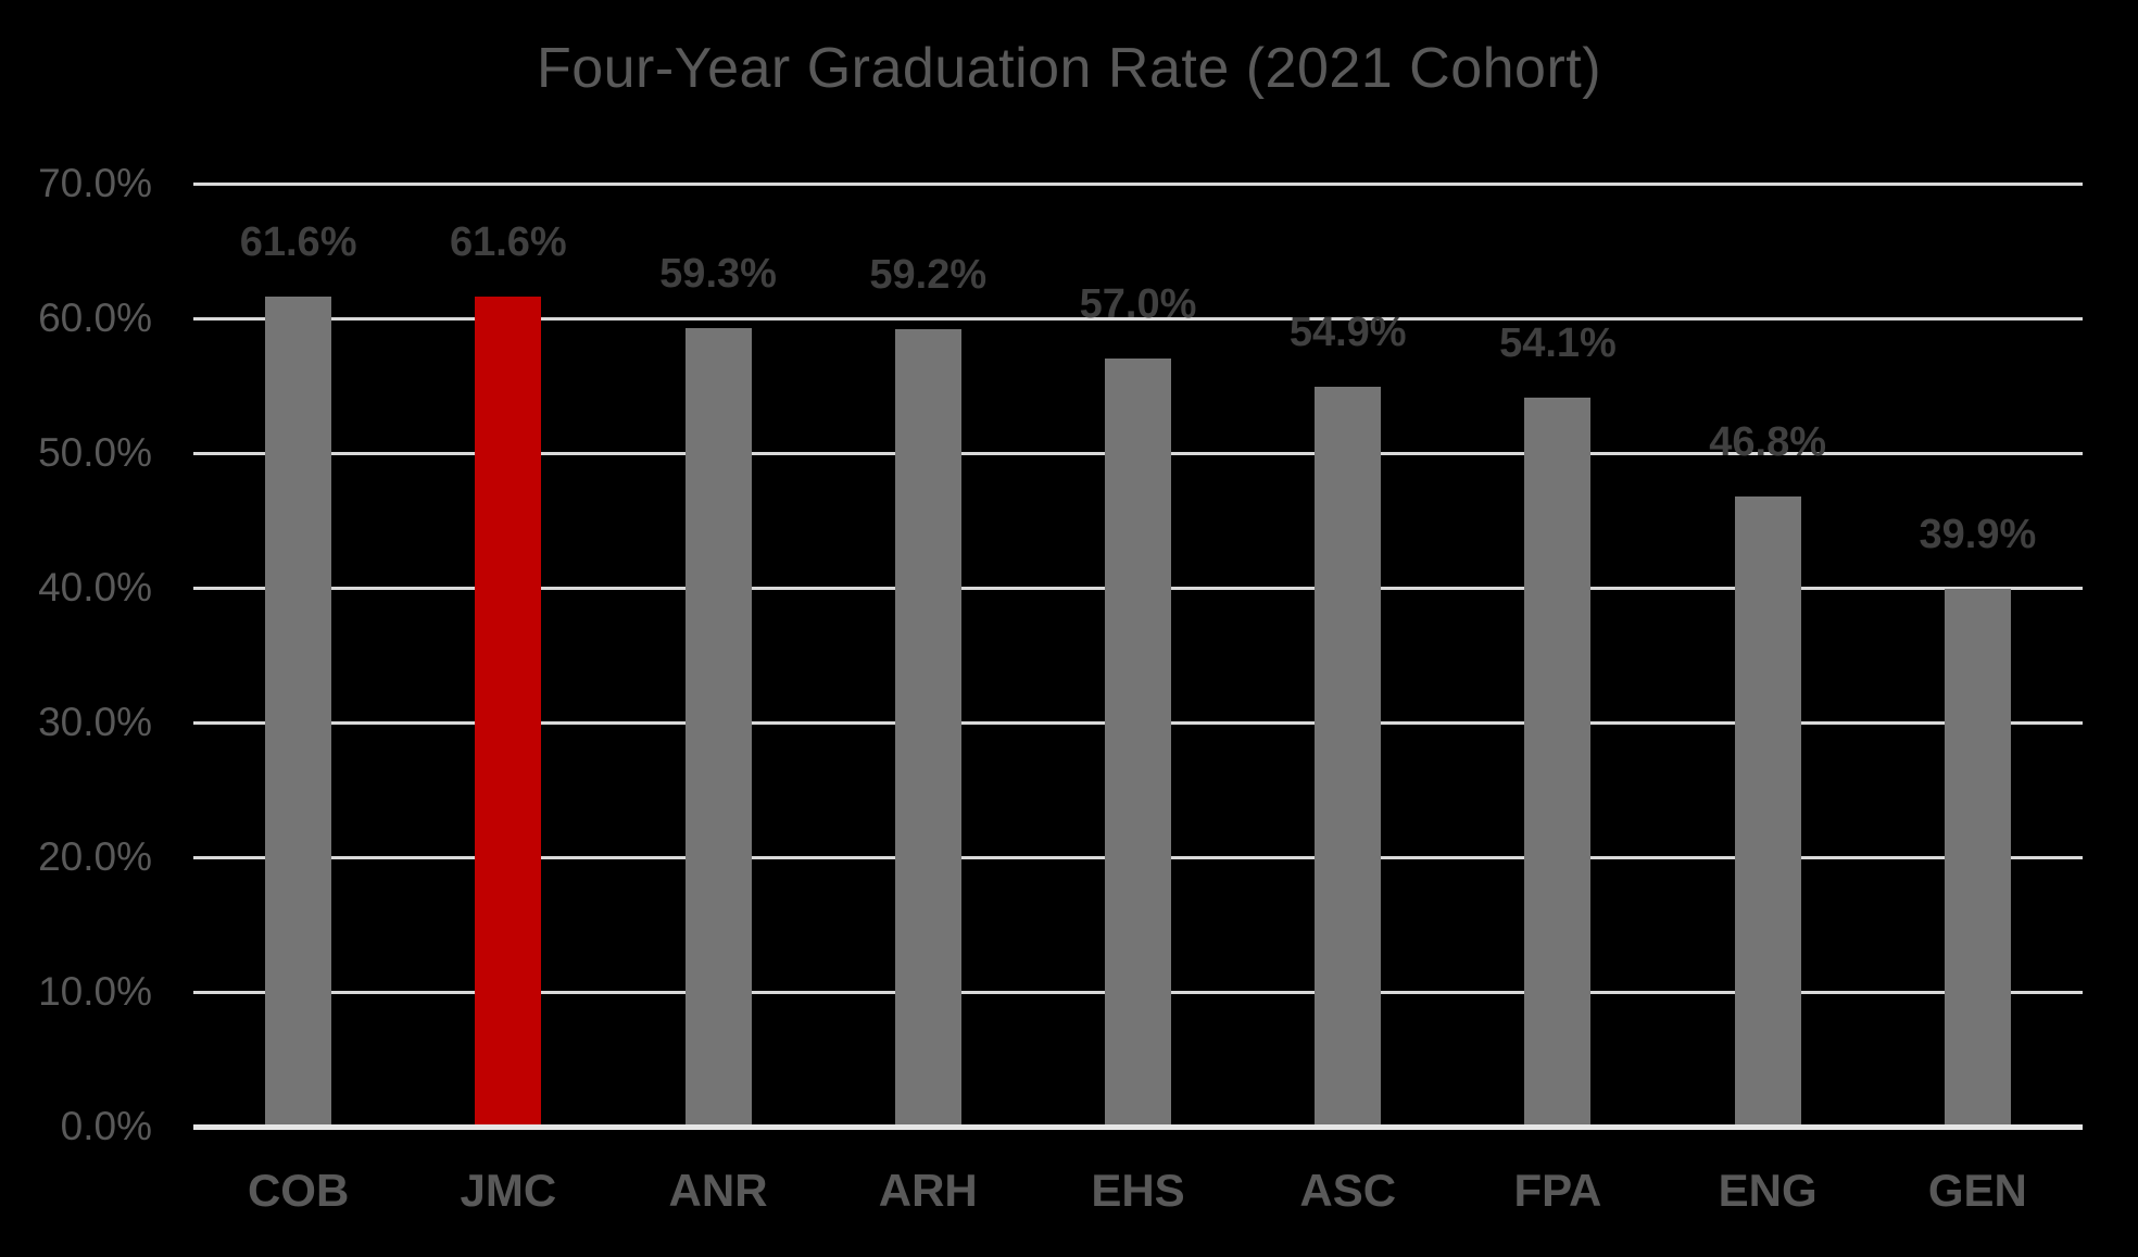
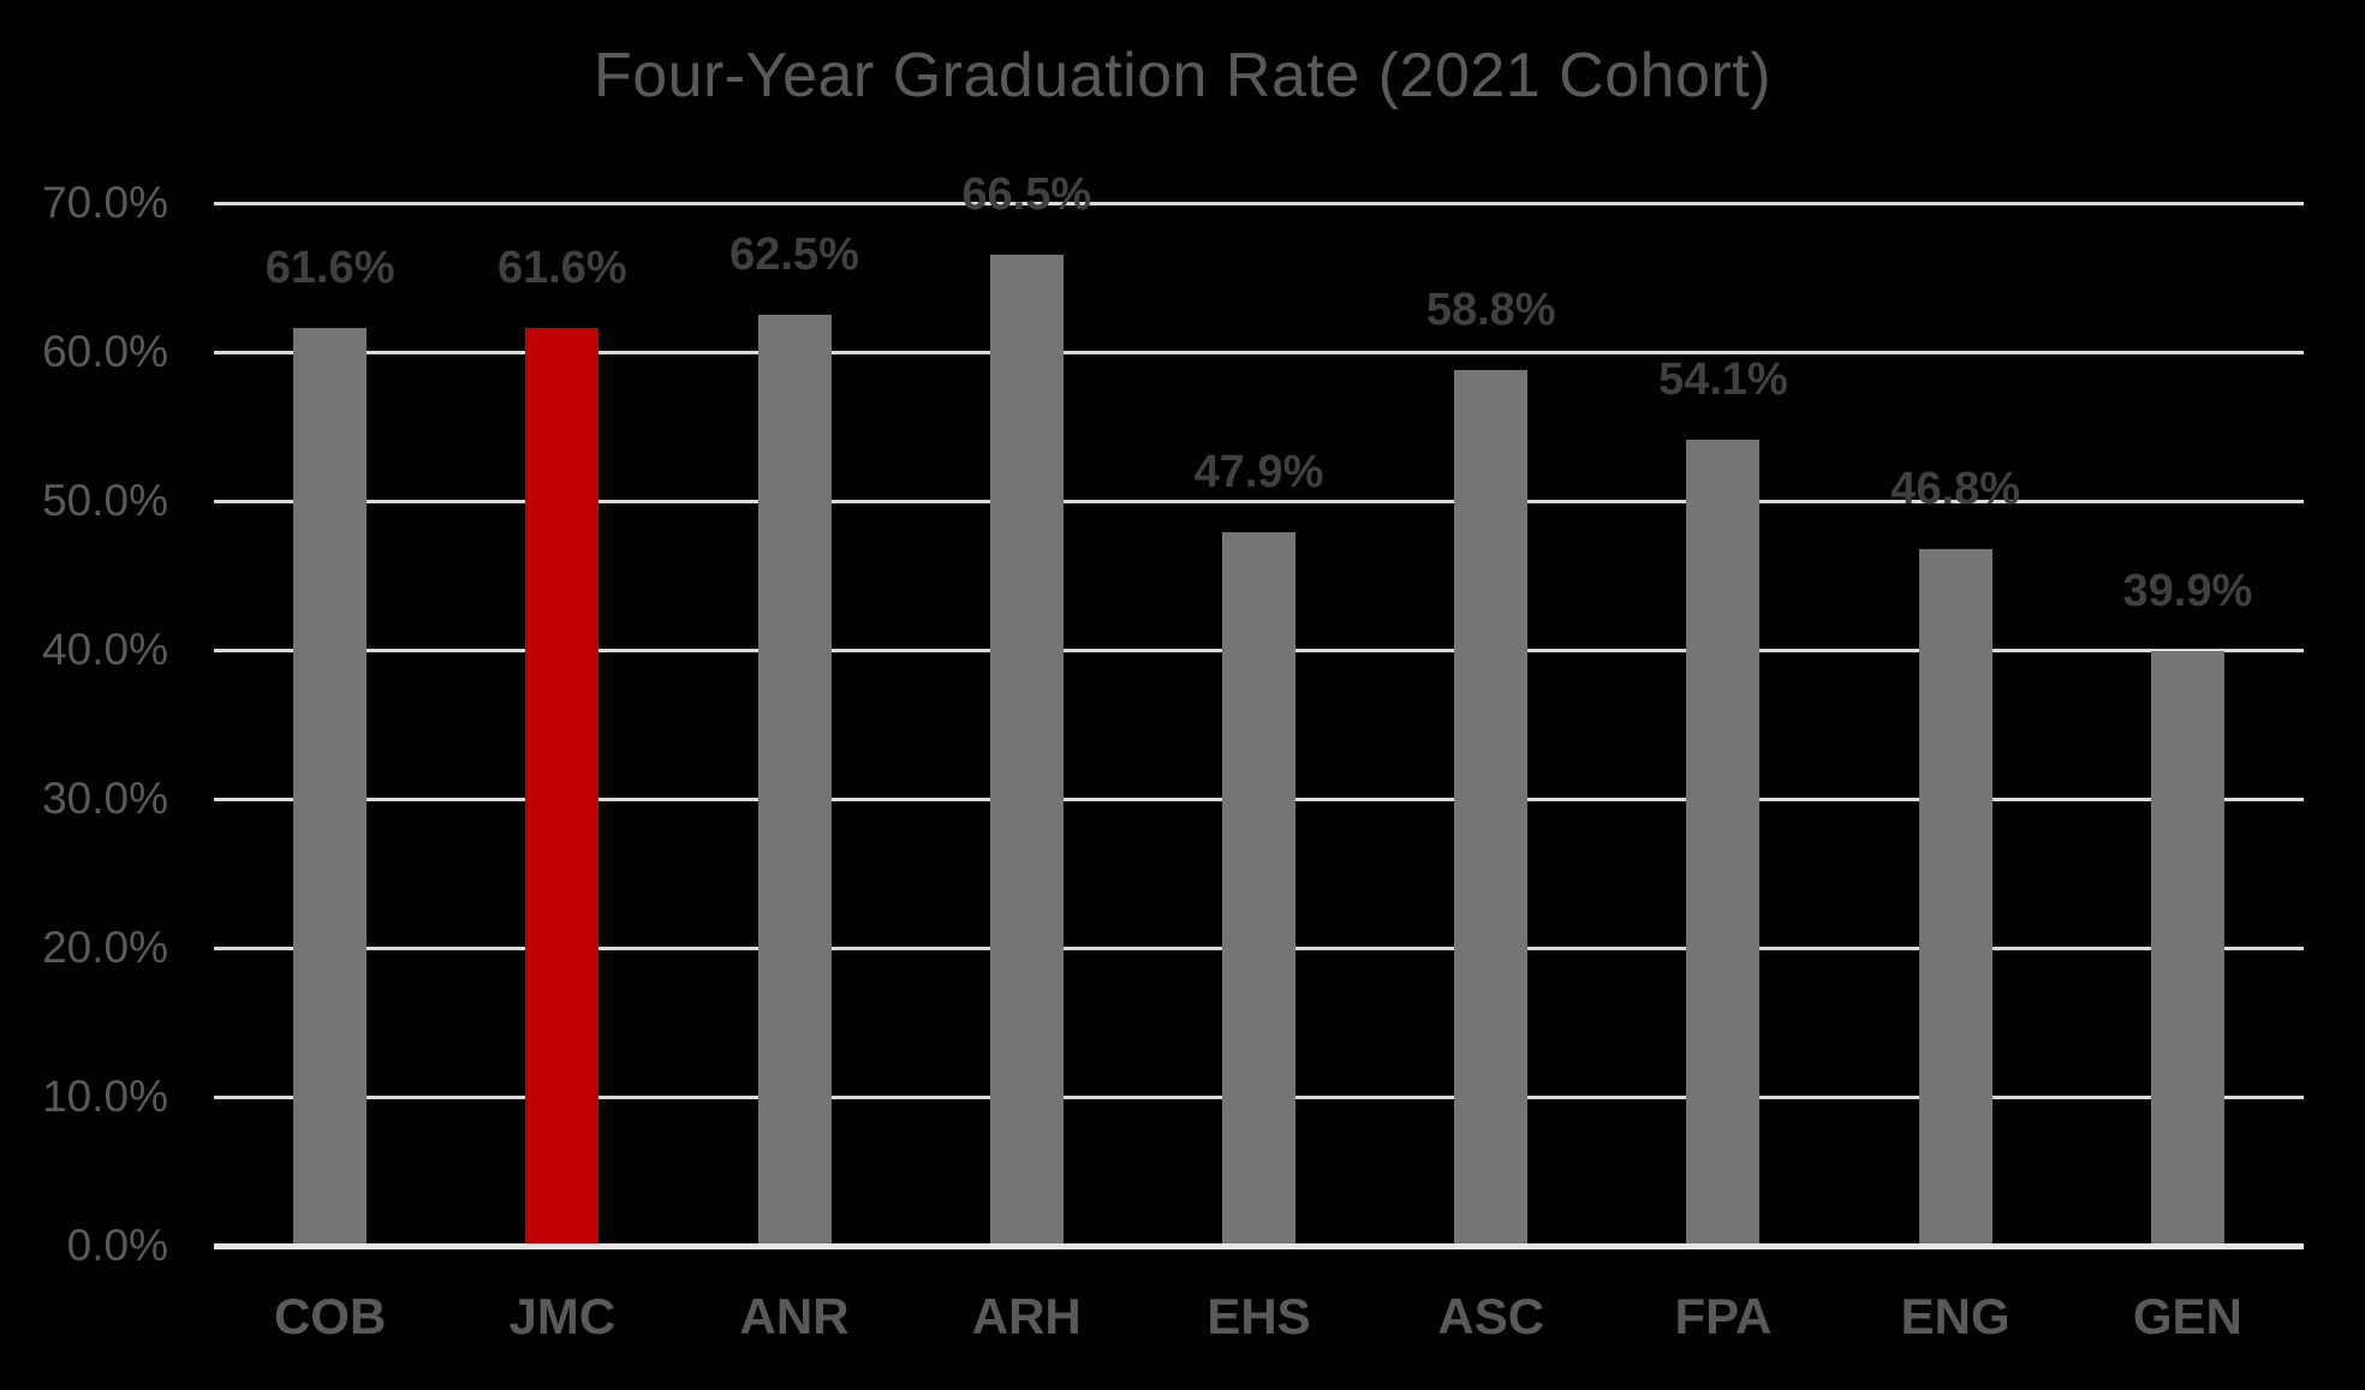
ANR: 59.3% -> 62.5%
ARH: 59.2% -> 66.5%
EHS: 57.0% -> 47.9%
ASC: 54.9% -> 58.8%
